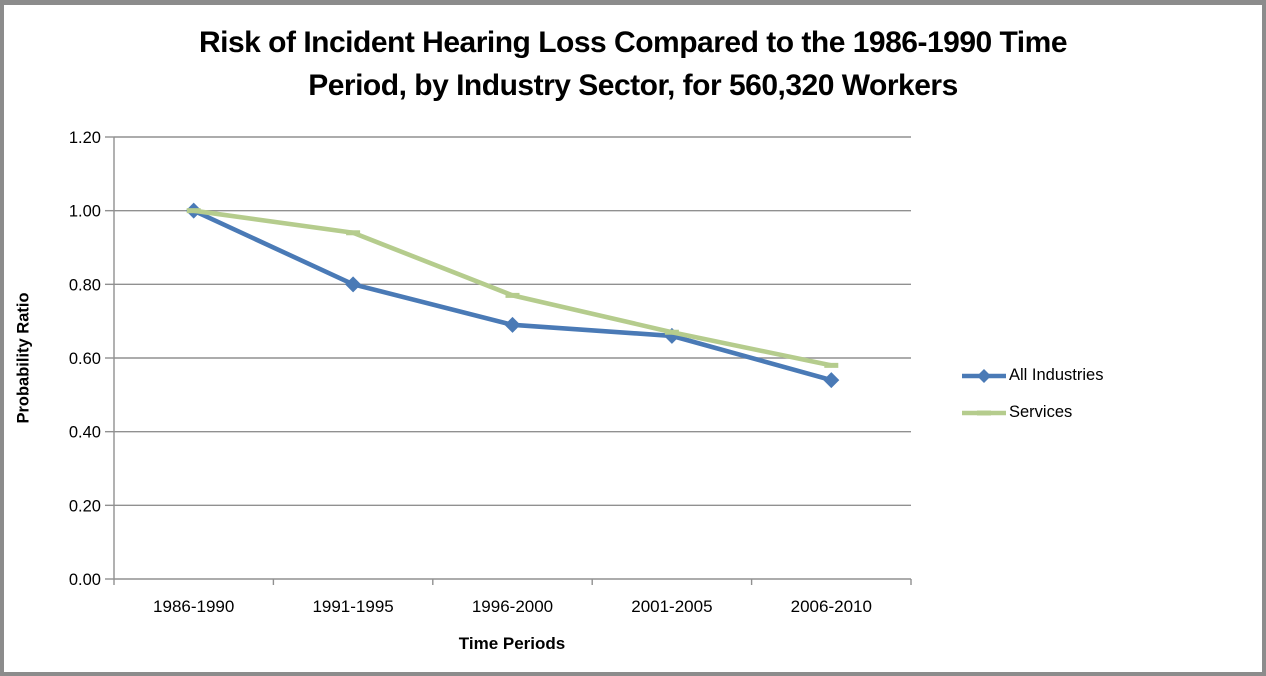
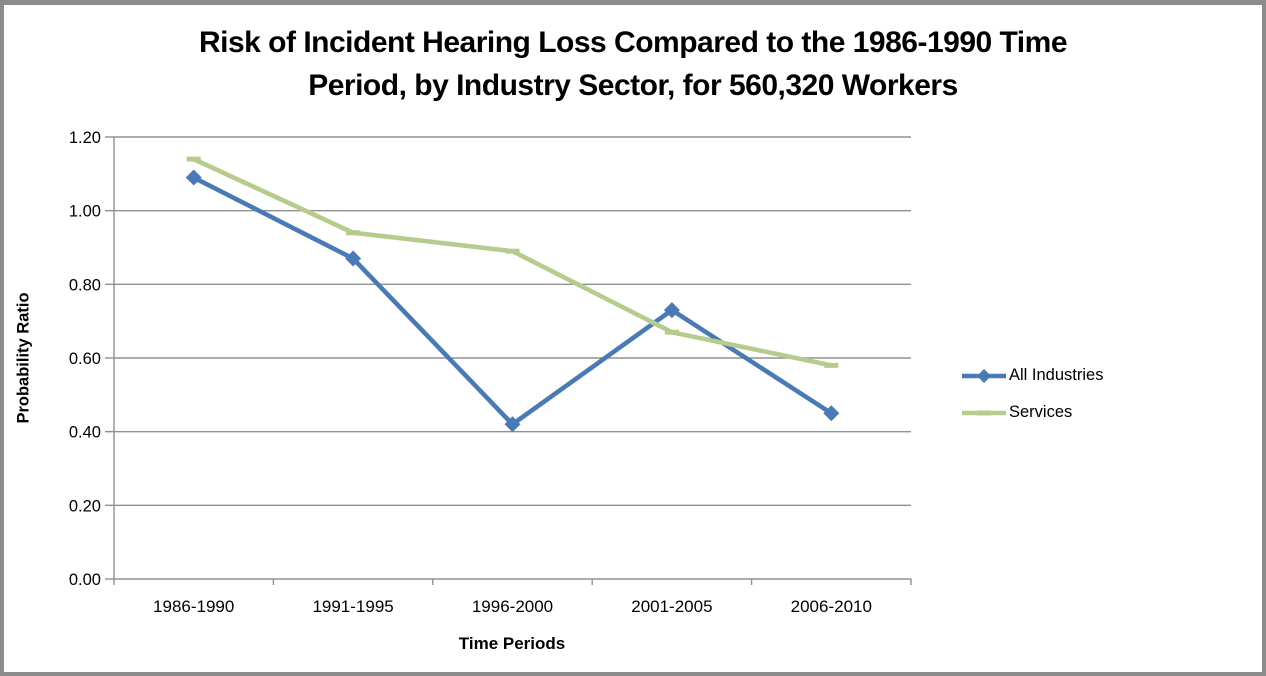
All Industries/1986-1990: 1.00 -> 1.09
Services/1986-1990: 1.00 -> 1.14
All Industries/1991-1995: 0.80 -> 0.87
All Industries/1996-2000: 0.69 -> 0.42
Services/1996-2000: 0.77 -> 0.89
All Industries/2001-2005: 0.66 -> 0.73
All Industries/2006-2010: 0.54 -> 0.45
